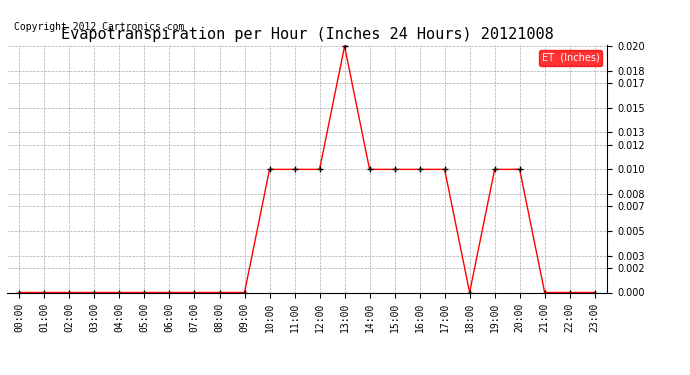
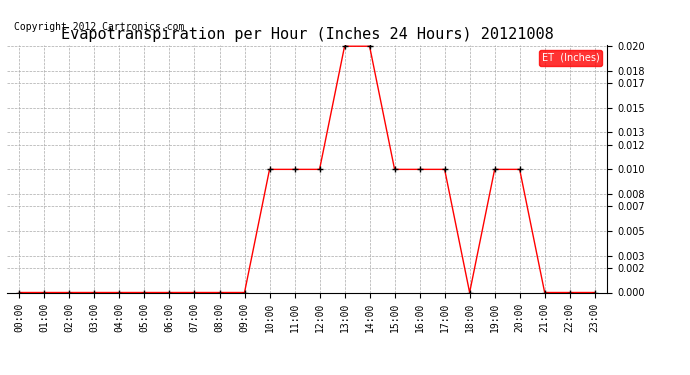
14:00: 0.01 -> 0.02
